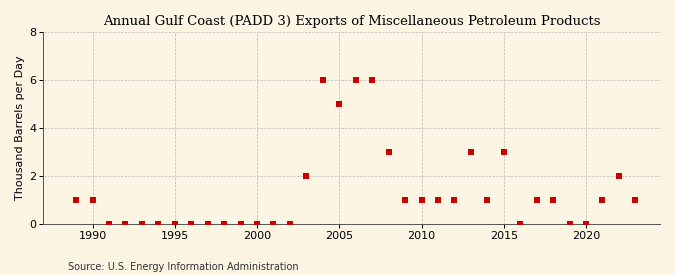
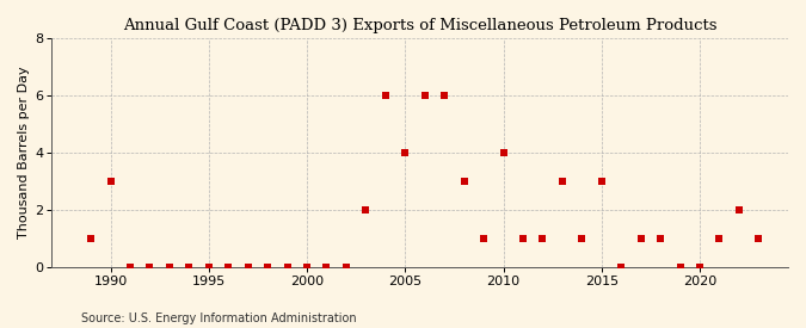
1990: 1 -> 3
2005: 5 -> 4
2010: 1 -> 4
